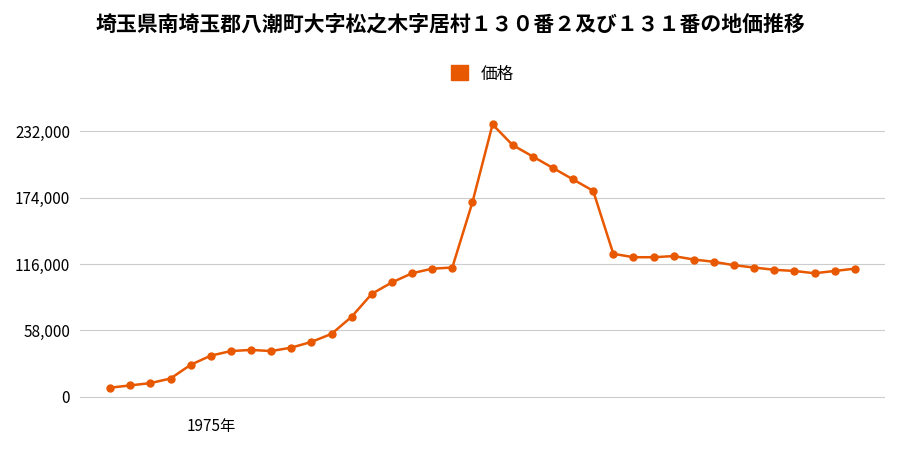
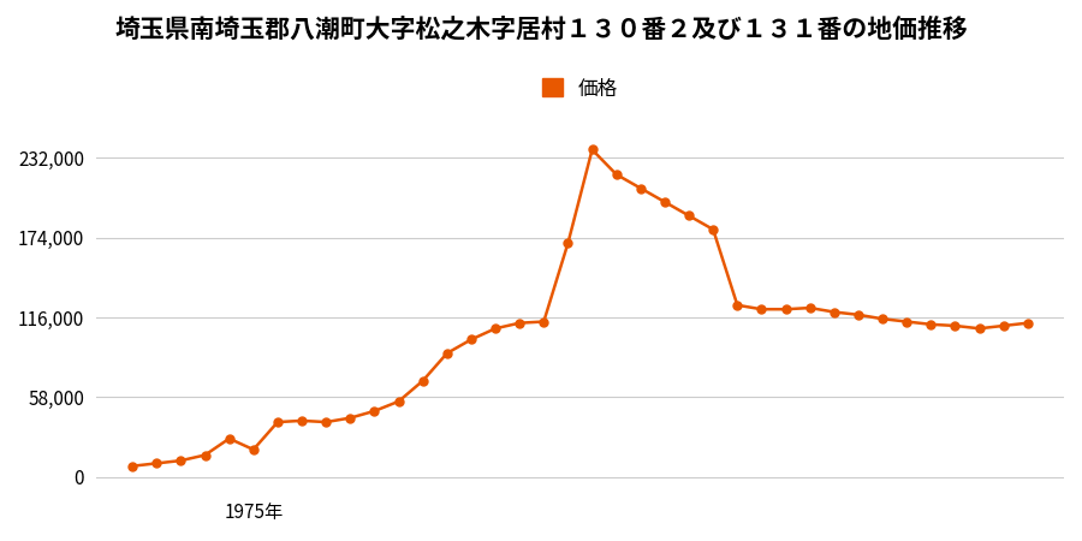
1975年: 36,000 -> 20,000
